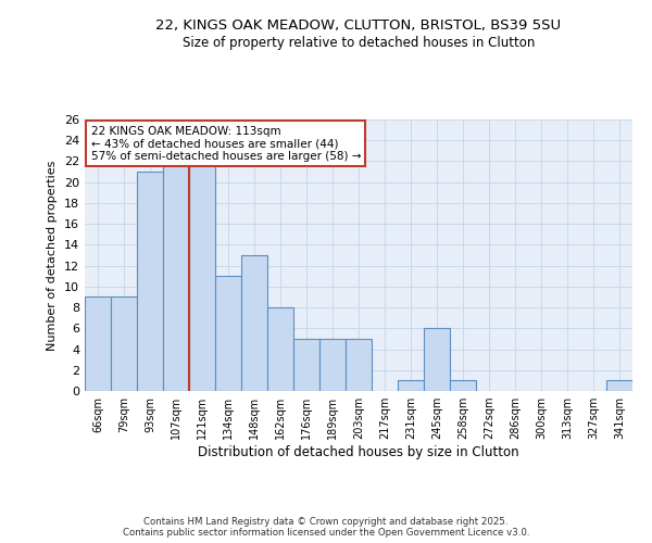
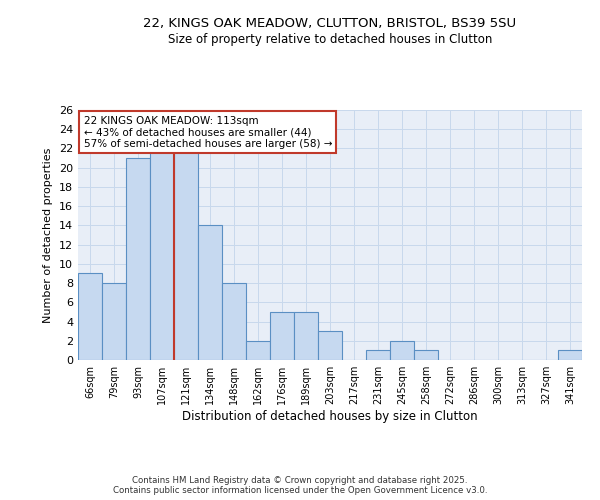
79sqm: 9 -> 8
134sqm: 11 -> 14
148sqm: 13 -> 8
162sqm: 8 -> 2
203sqm: 5 -> 3
245sqm: 6 -> 2
